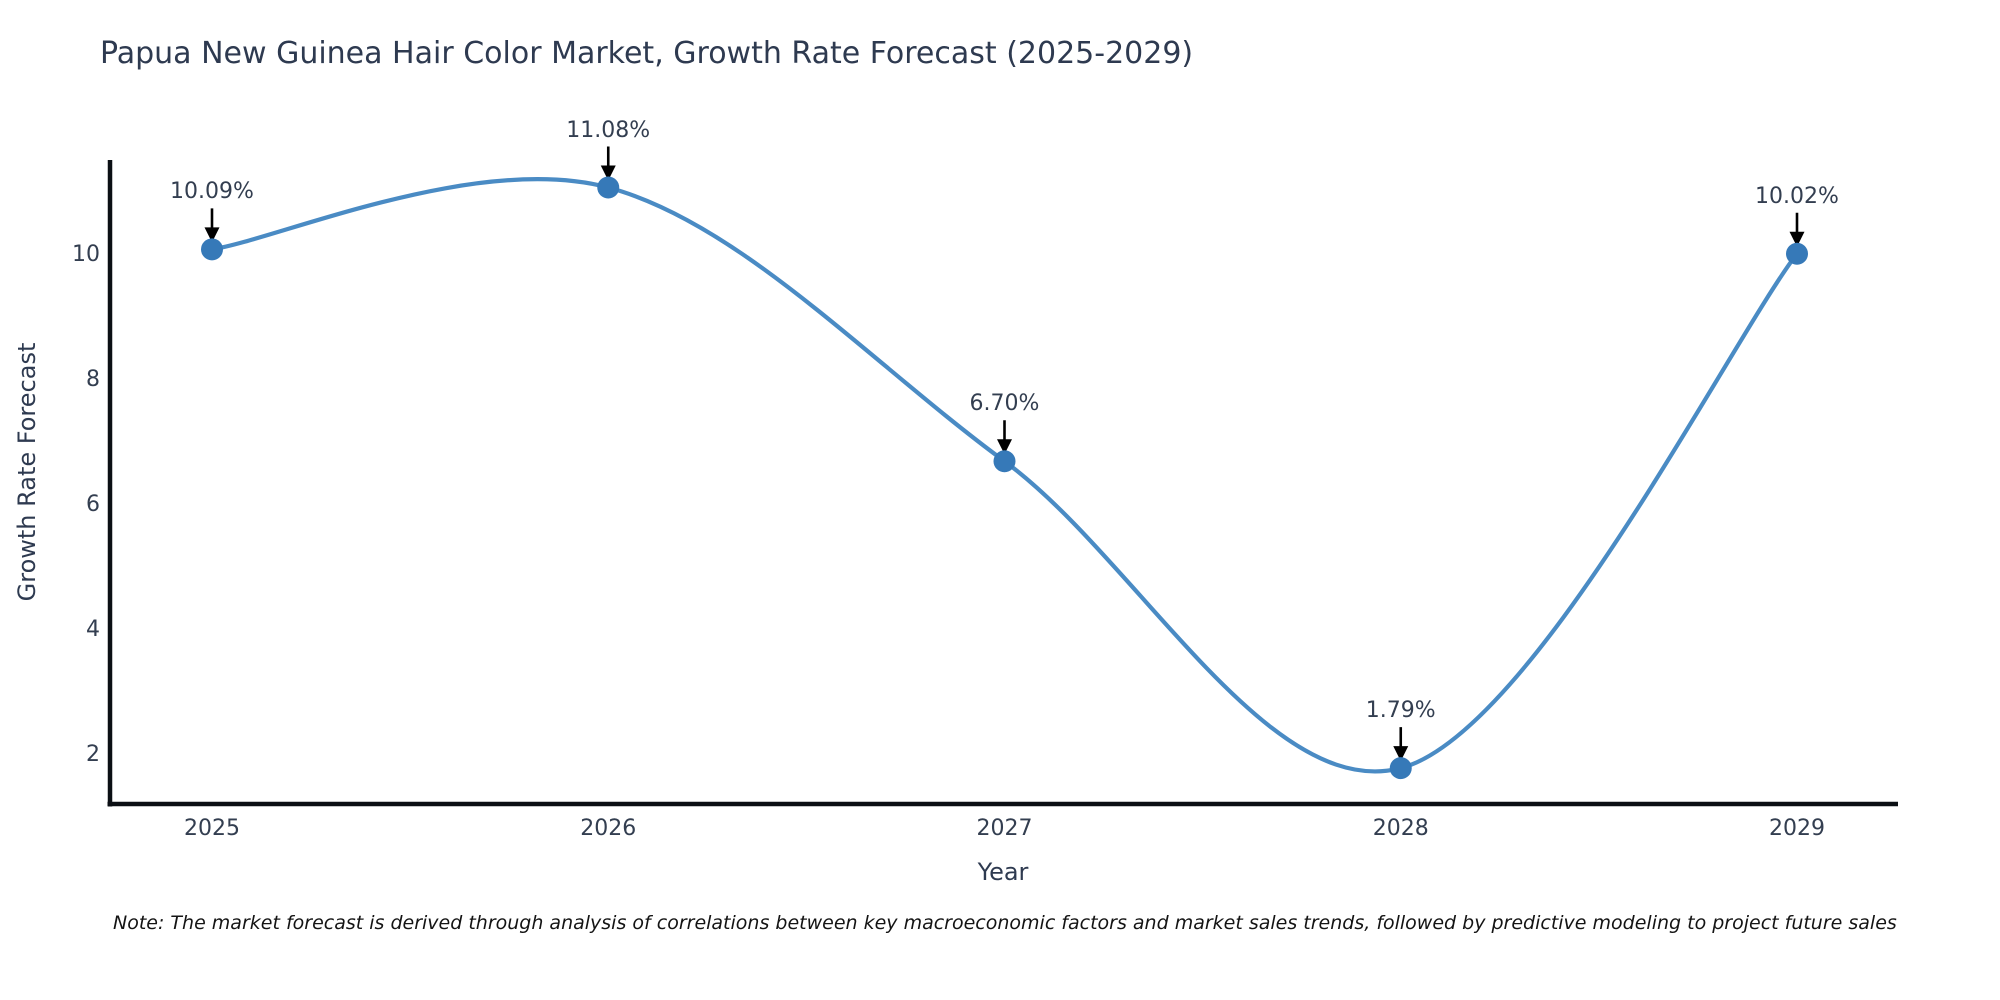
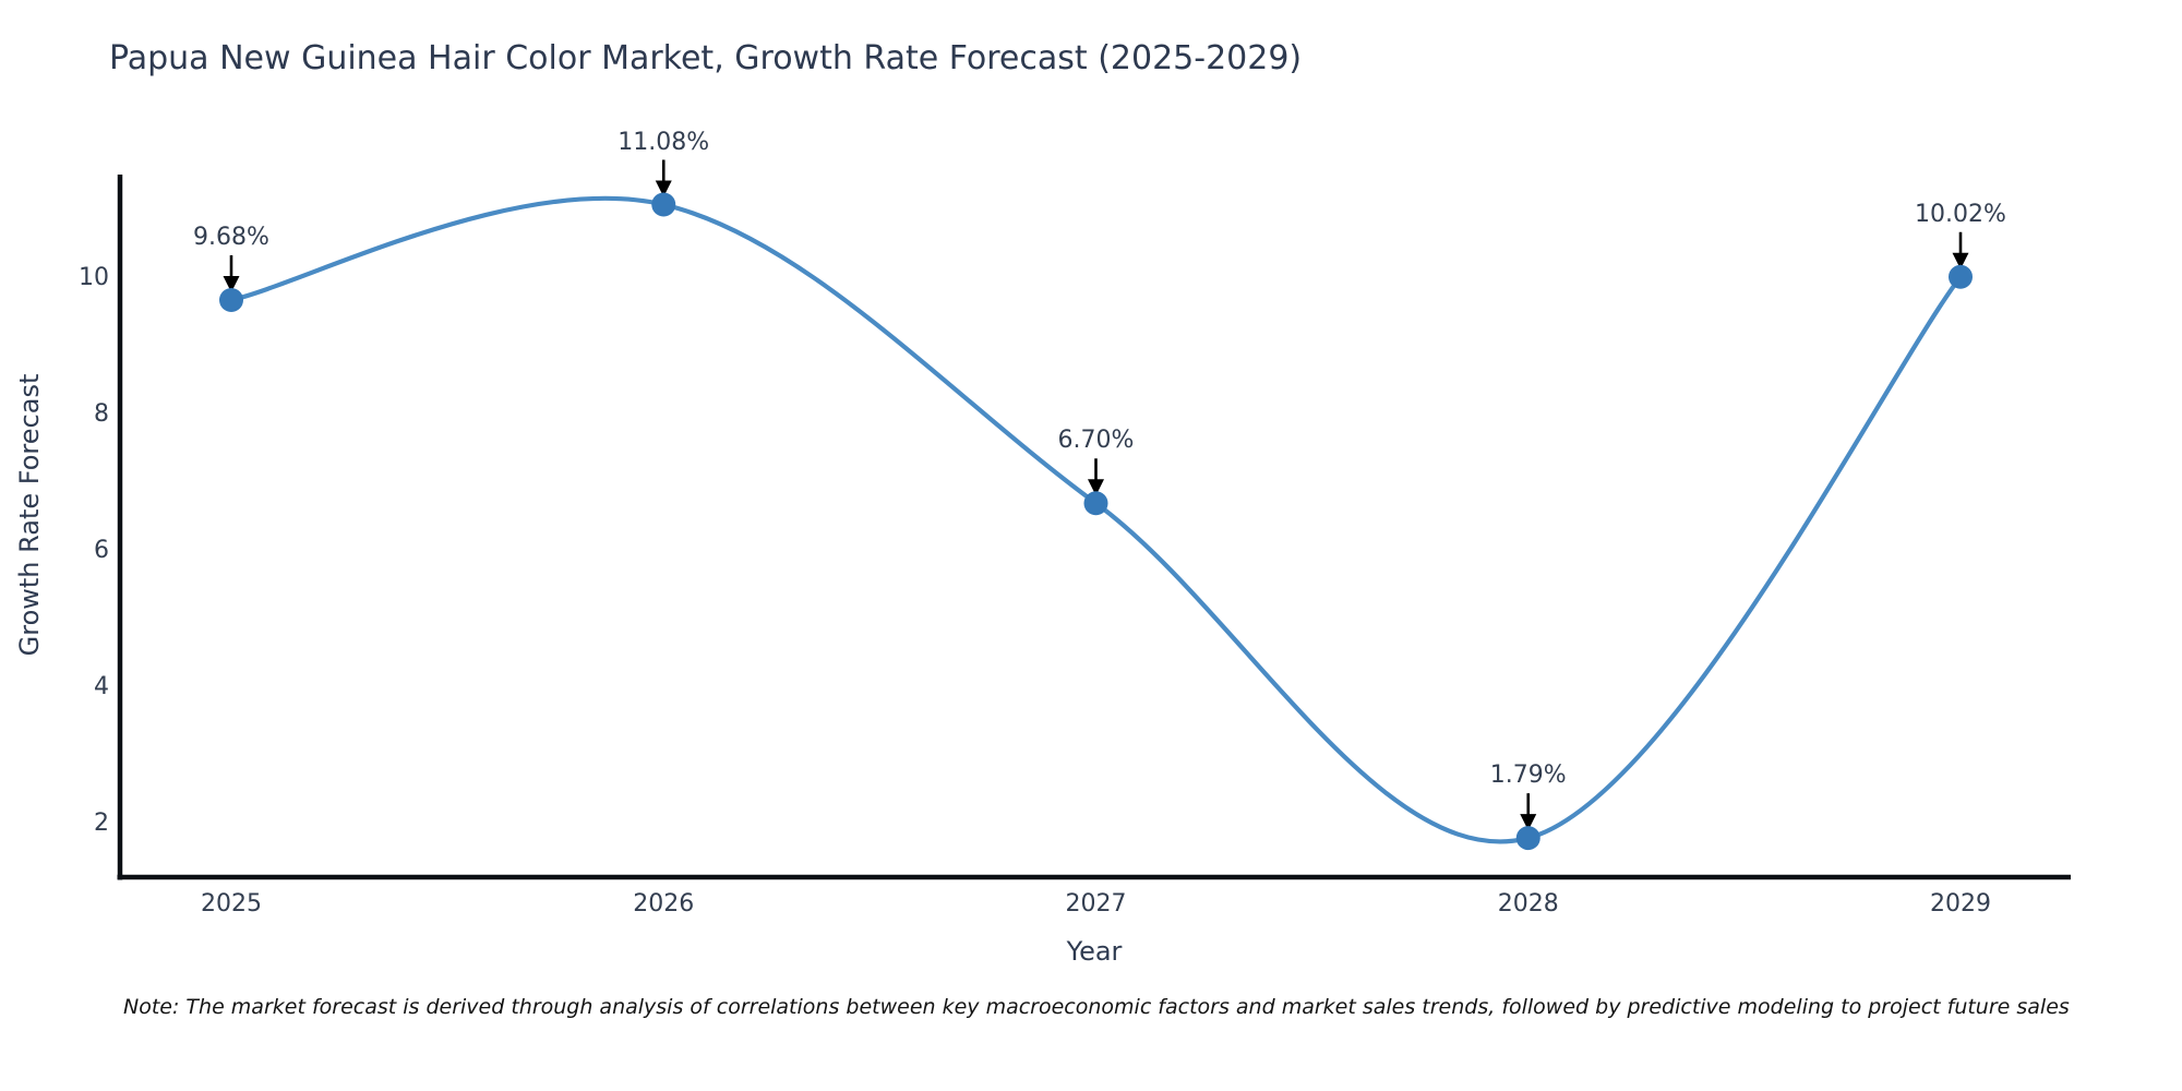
2025: 10.09% -> 9.68%
